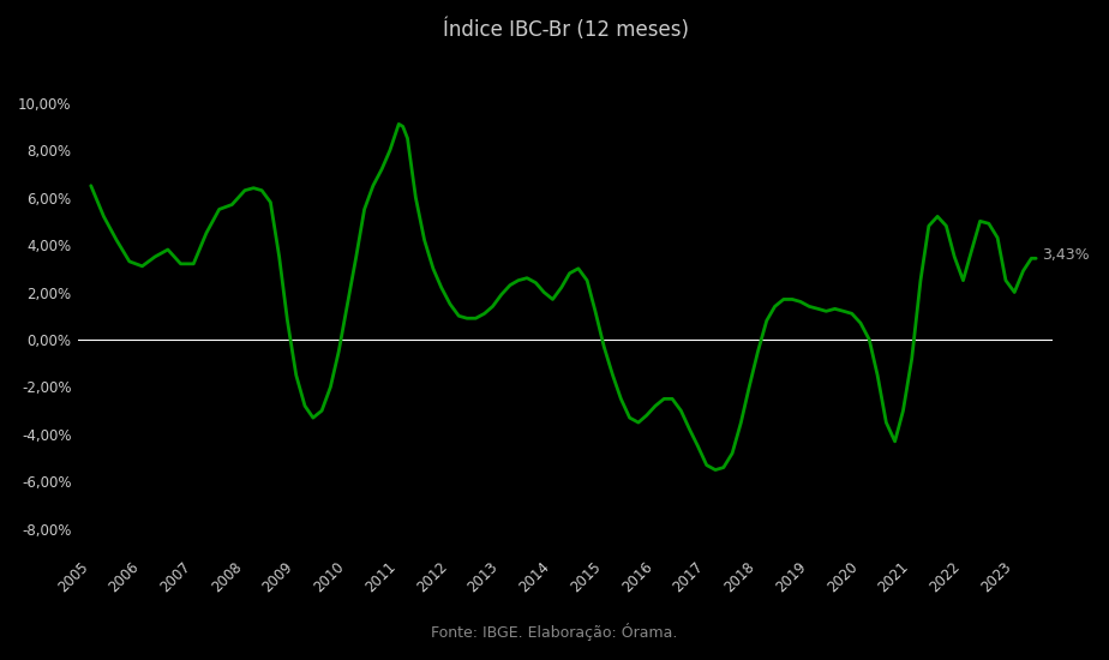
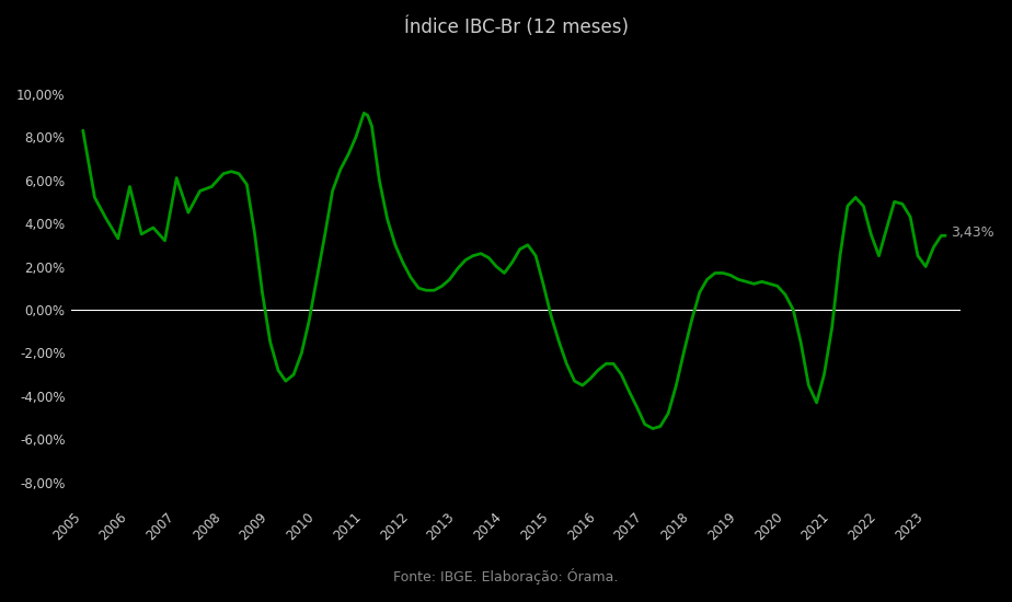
2005: 6,5% -> 8,3%
2006: 3,1% -> 5,7%
2007: 3,2% -> 6,1%
